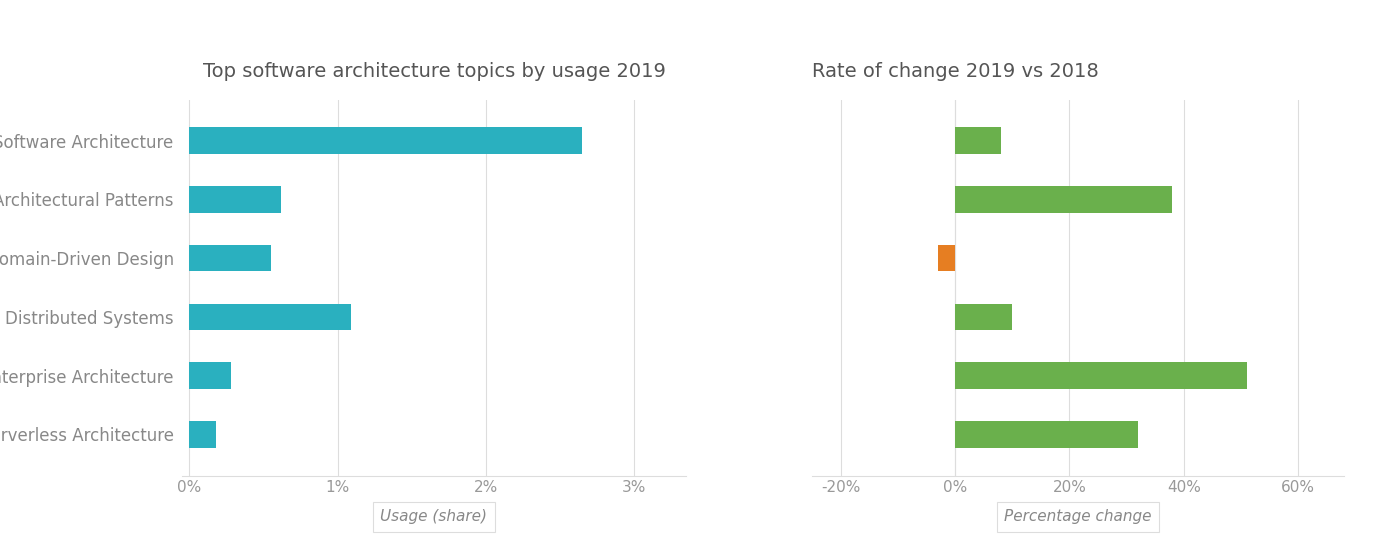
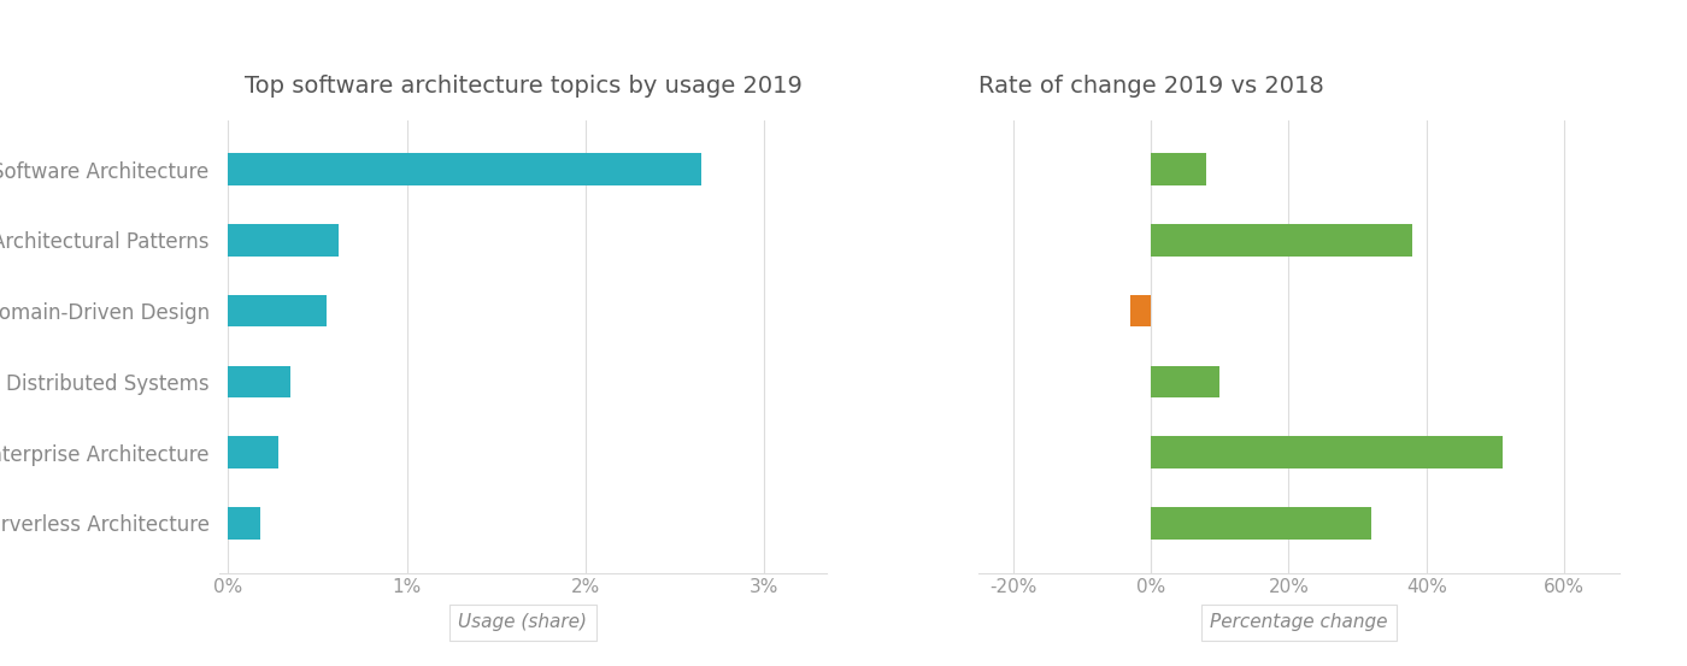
Top software architecture topics by usage 2019/Distributed Systems: 1.09% -> 0.35%
